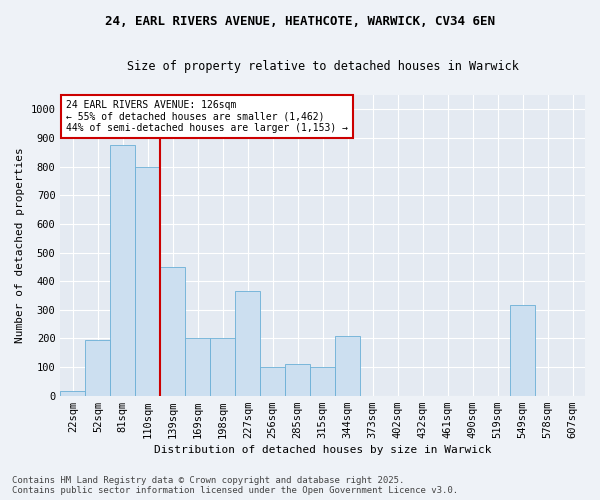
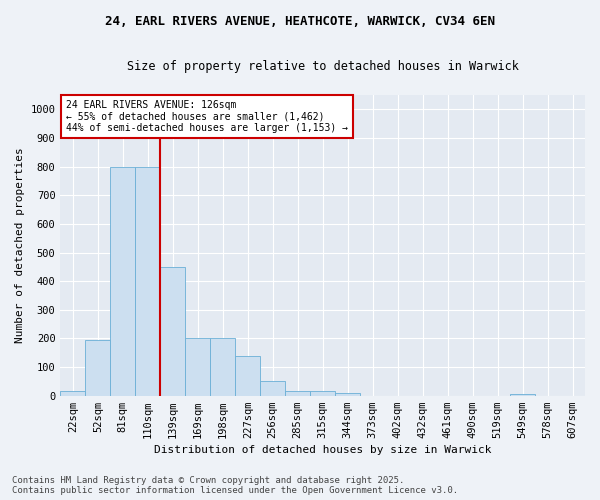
81sqm: 875 -> 800
227sqm: 365 -> 140
256sqm: 100 -> 50
285sqm: 110 -> 15
315sqm: 100 -> 15
344sqm: 210 -> 10
549sqm: 315 -> 5
